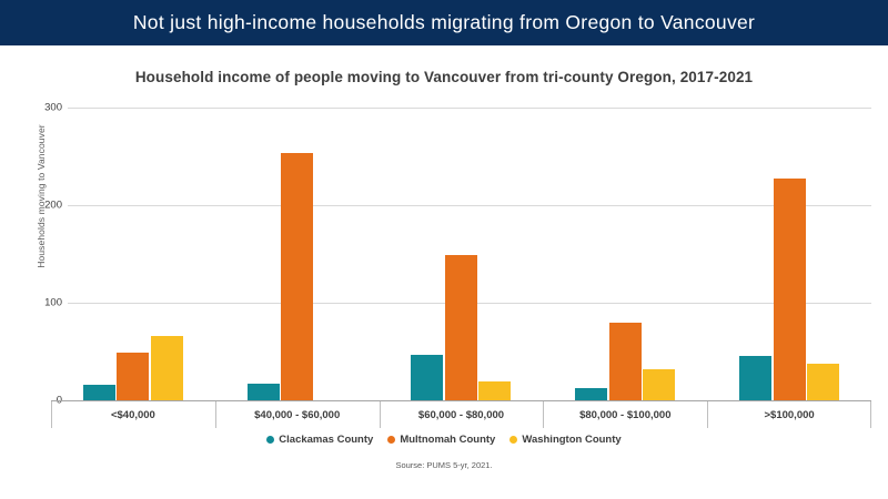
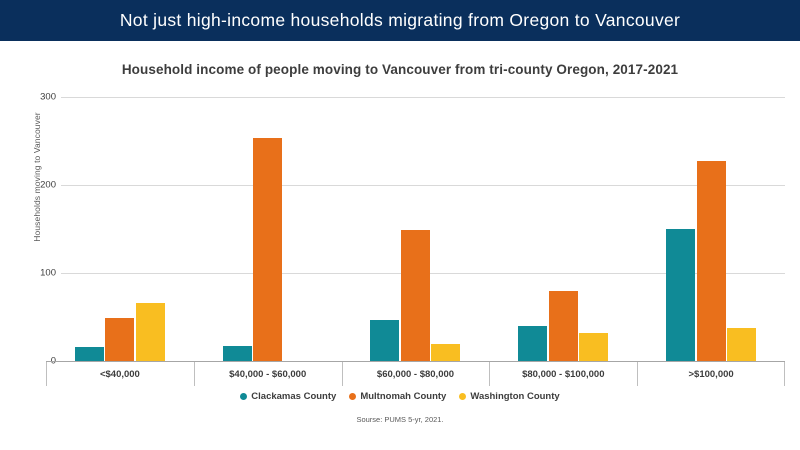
Clackamas County/$80,000 - $100,000: 10 -> 40
Clackamas County/>$100,000: 40 -> 150
